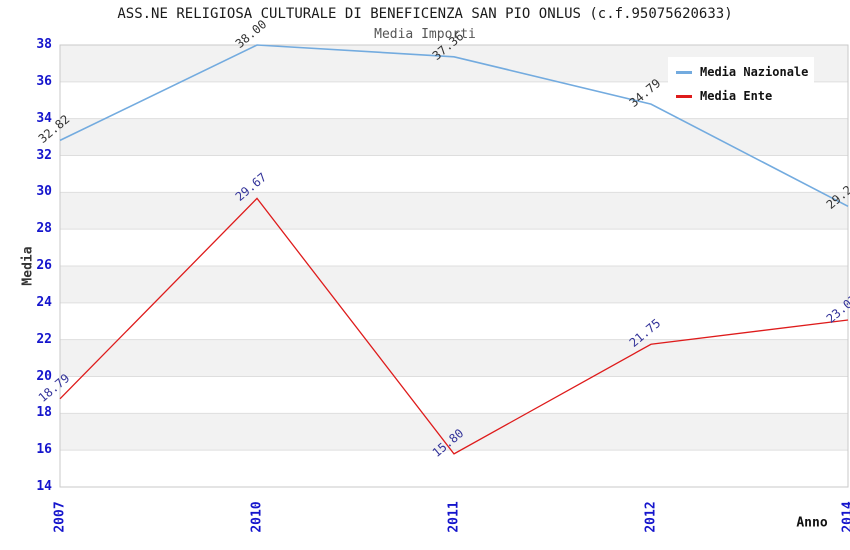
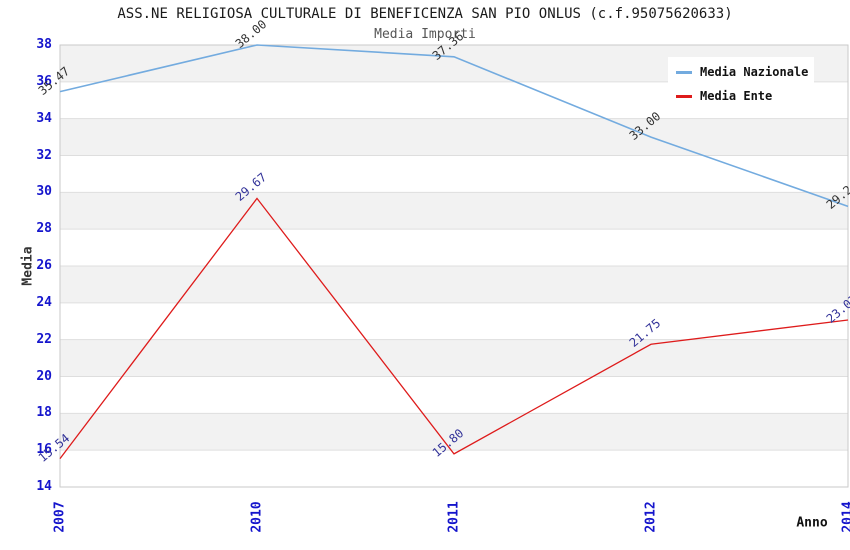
Media Nazionale/2007: 32.82 -> 35.47
Media Ente/2007: 18.79 -> 15.54
Media Nazionale/2012: 34.79 -> 33.00
